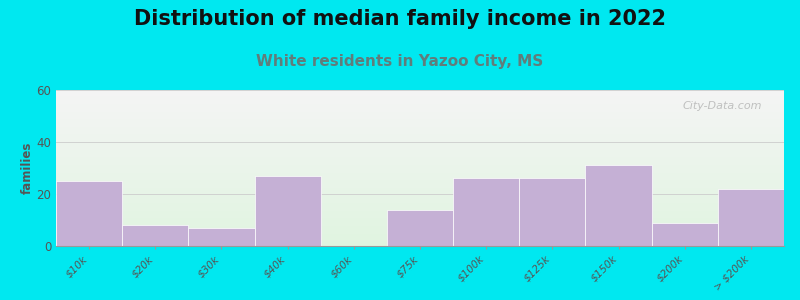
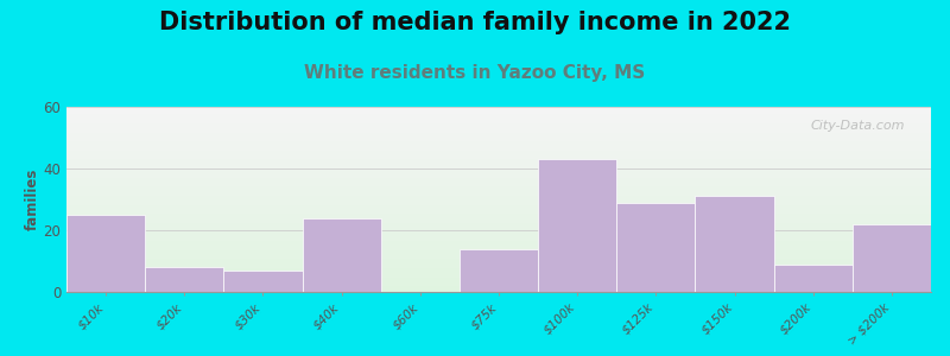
$40k: 27 -> 24
$100k: 26 -> 43
$125k: 26 -> 29
